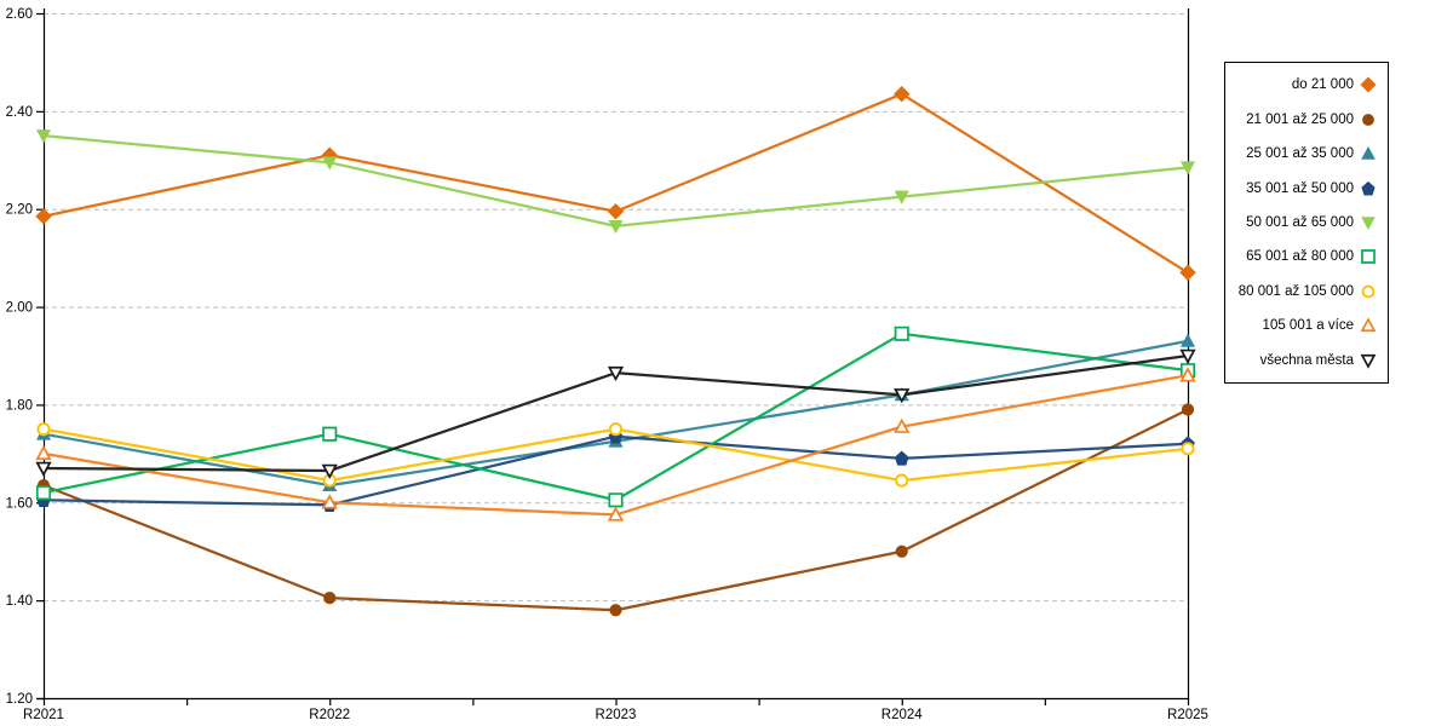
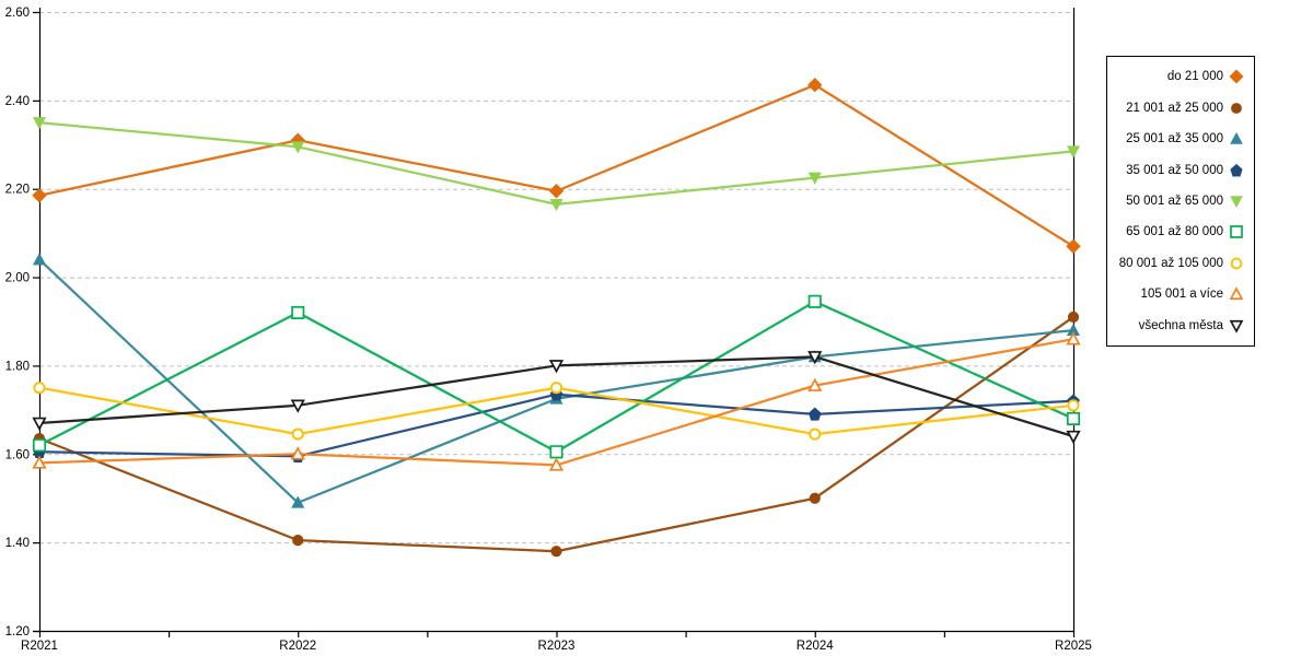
25 001 až 35 000/R2021: 1.74 -> 2.04
105 001 a více/R2021: 1.70 -> 1.58
25 001 až 35 000/R2022: 1.64 -> 1.49
65 001 až 80 000/R2022: 1.74 -> 1.92
všechna města/R2022: 1.67 -> 1.71
všechna města/R2023: 1.86 -> 1.80
21 001 až 25 000/R2025: 1.79 -> 1.91
25 001 až 35 000/R2025: 1.93 -> 1.88
65 001 až 80 000/R2025: 1.87 -> 1.68
všechna města/R2025: 1.90 -> 1.64
